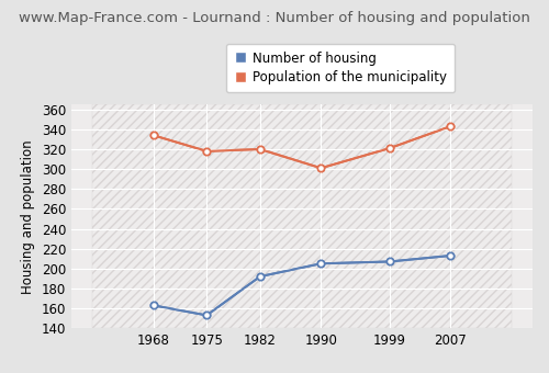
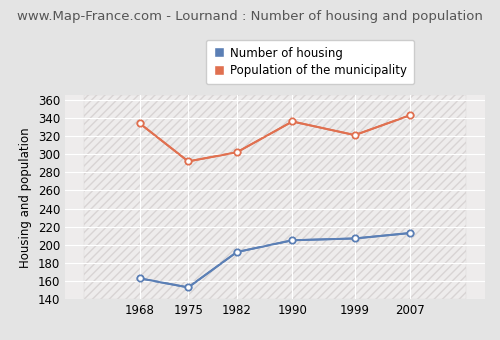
Population of the municipality/1975: 318 -> 292
Population of the municipality/1982: 320 -> 302
Population of the municipality/1990: 301 -> 336
